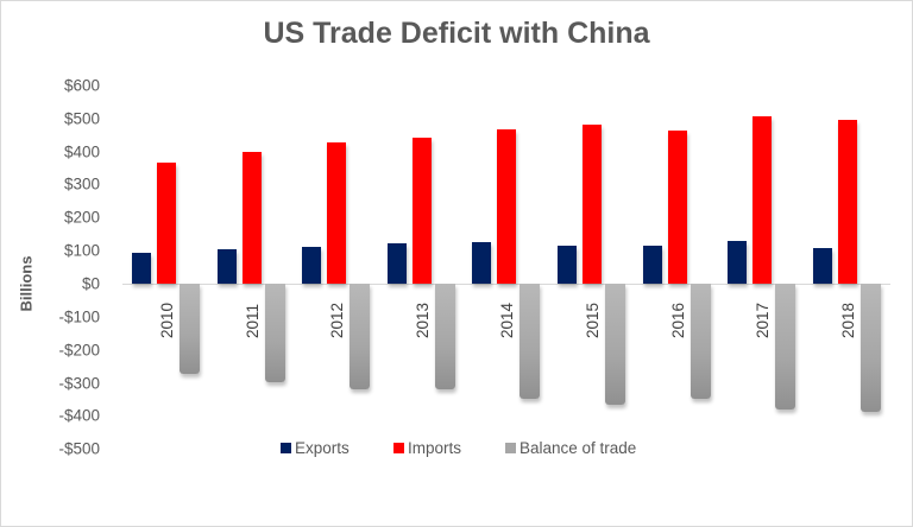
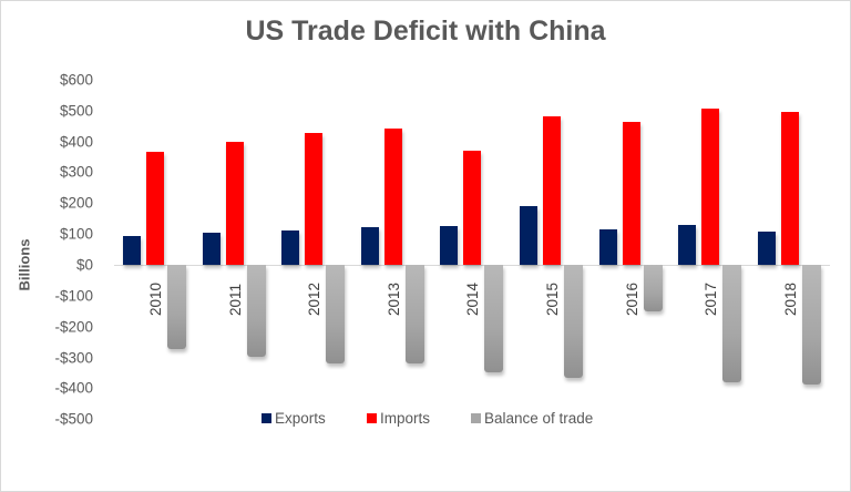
Imports/2014: $470 -> $370
Exports/2015: $120 -> $190
Balance of trade/2016: -$350 -> -$150
